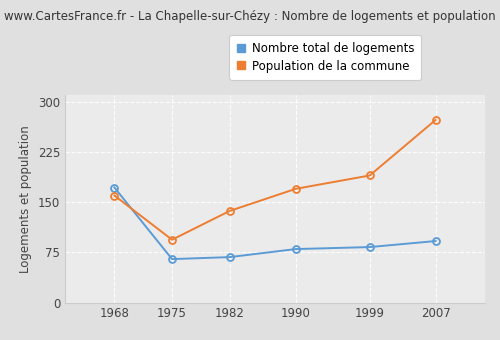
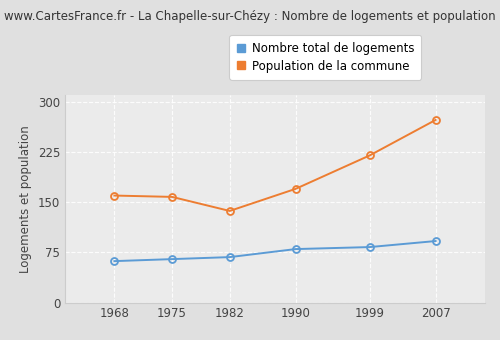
Nombre total de logements/1968: 172 -> 62
Population de la commune/1975: 94 -> 158
Population de la commune/1999: 190 -> 220
